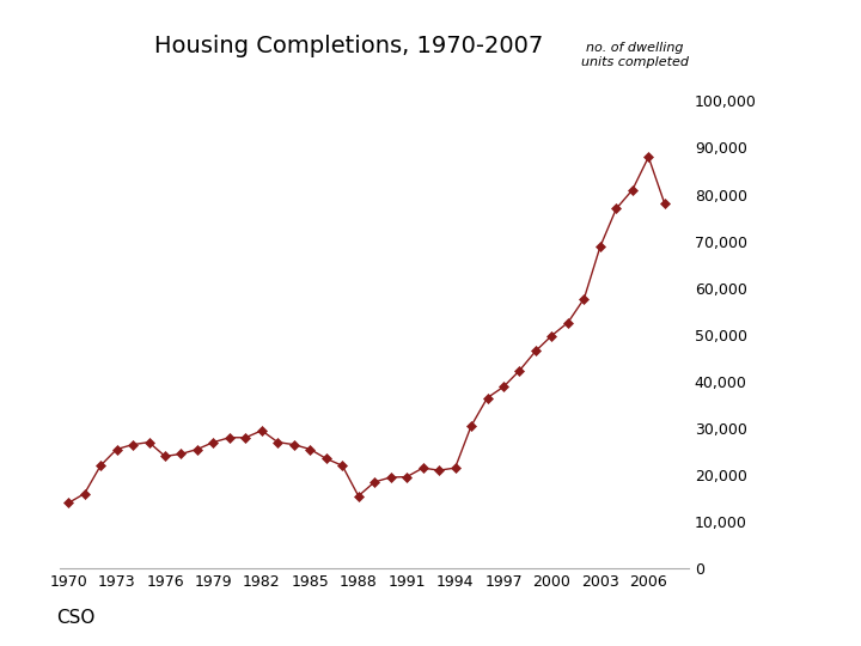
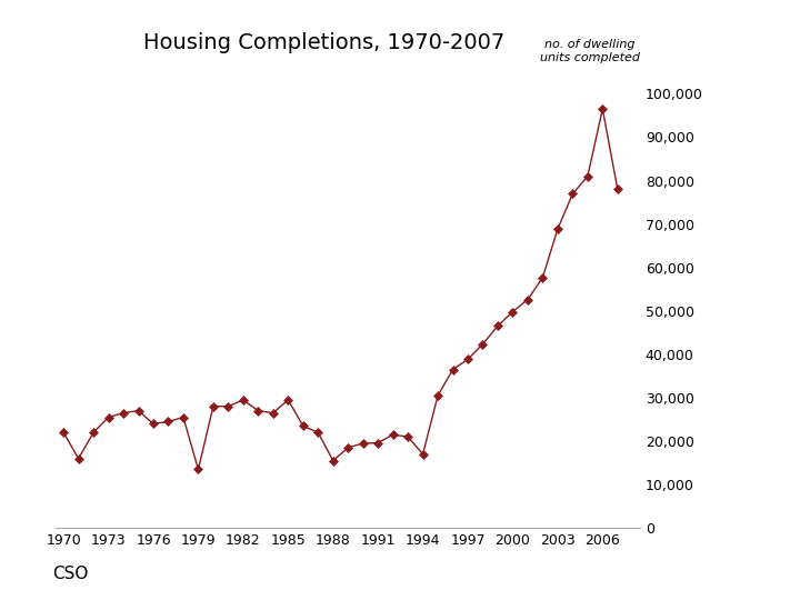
1970: 14,000 -> 22,000
1979: 27,000 -> 13,500
1985: 25,500 -> 29,500
1994: 21,500 -> 17,000
2006: 88,000 -> 96,500
